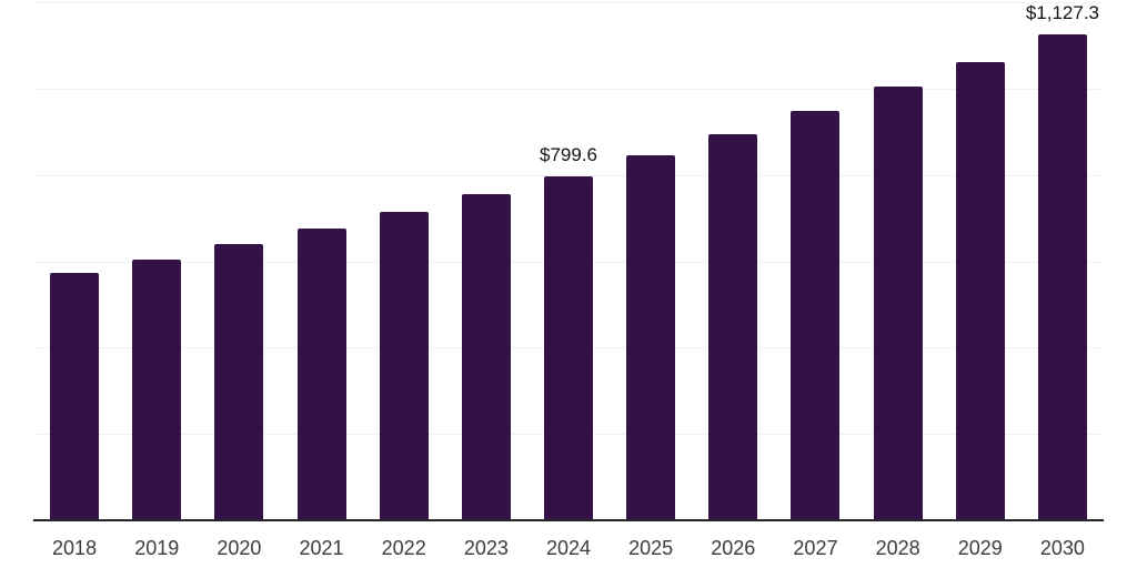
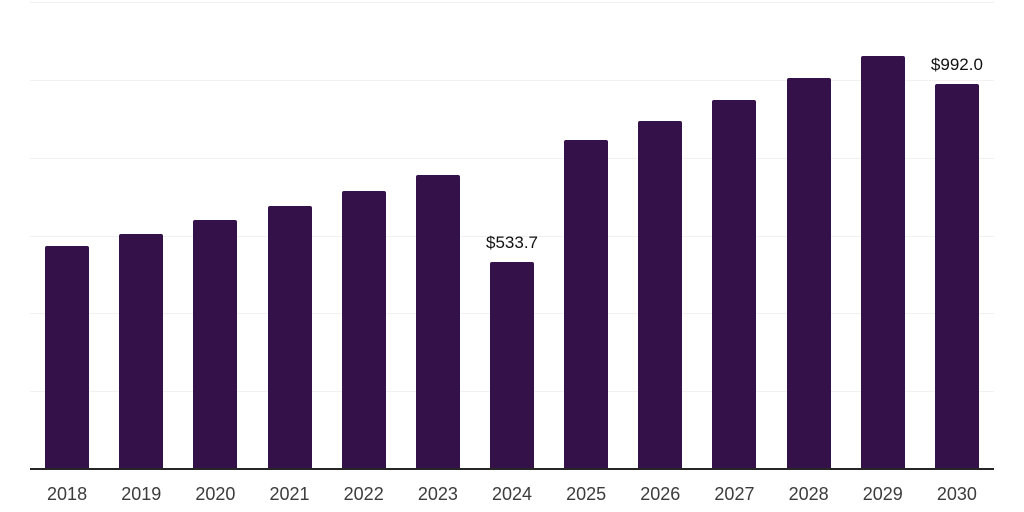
2024: $799.6 -> $533.7
2030: $1,127.3 -> $992.0
